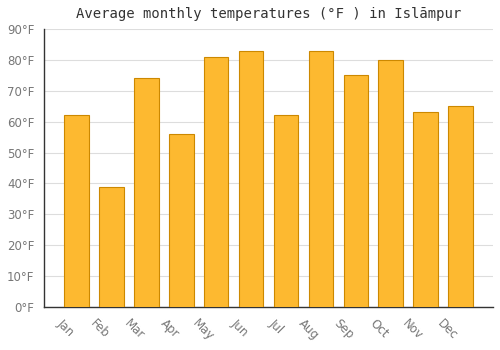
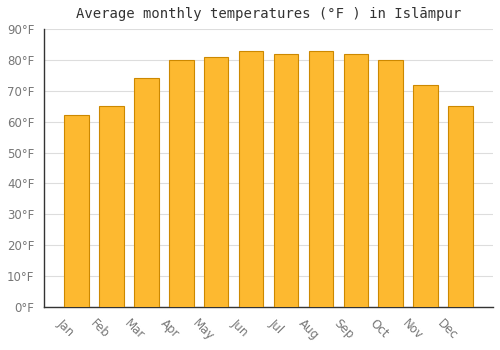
Feb: 39°F -> 65°F
Apr: 56°F -> 80°F
Jul: 62°F -> 82°F
Sep: 75°F -> 82°F
Nov: 63°F -> 72°F
